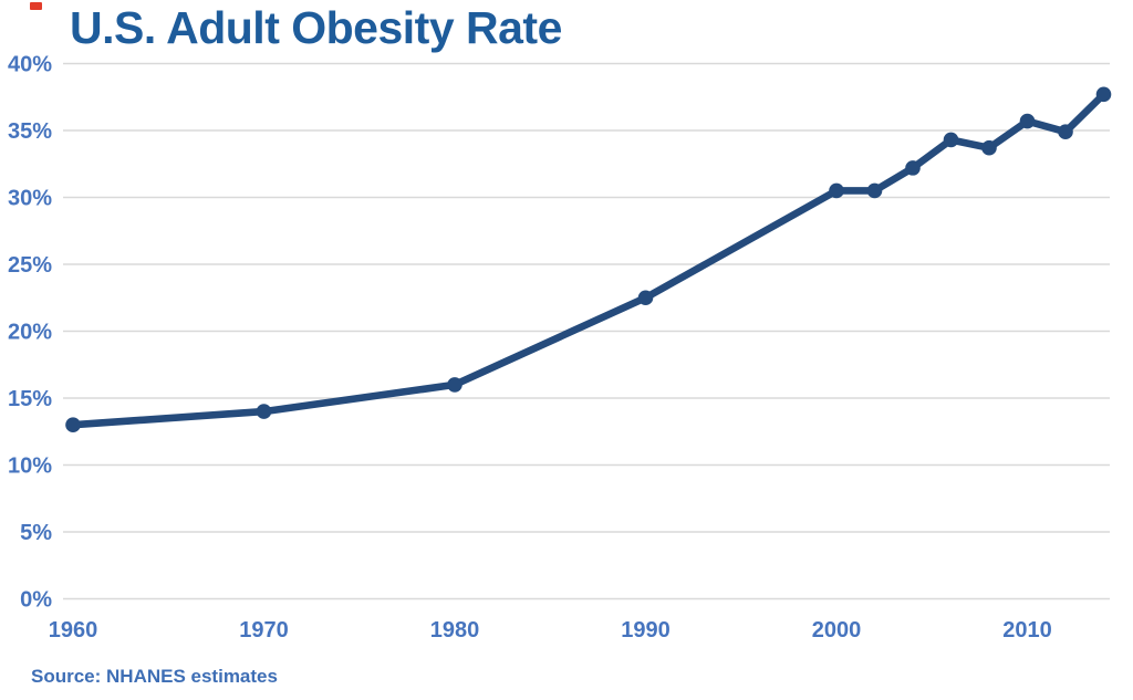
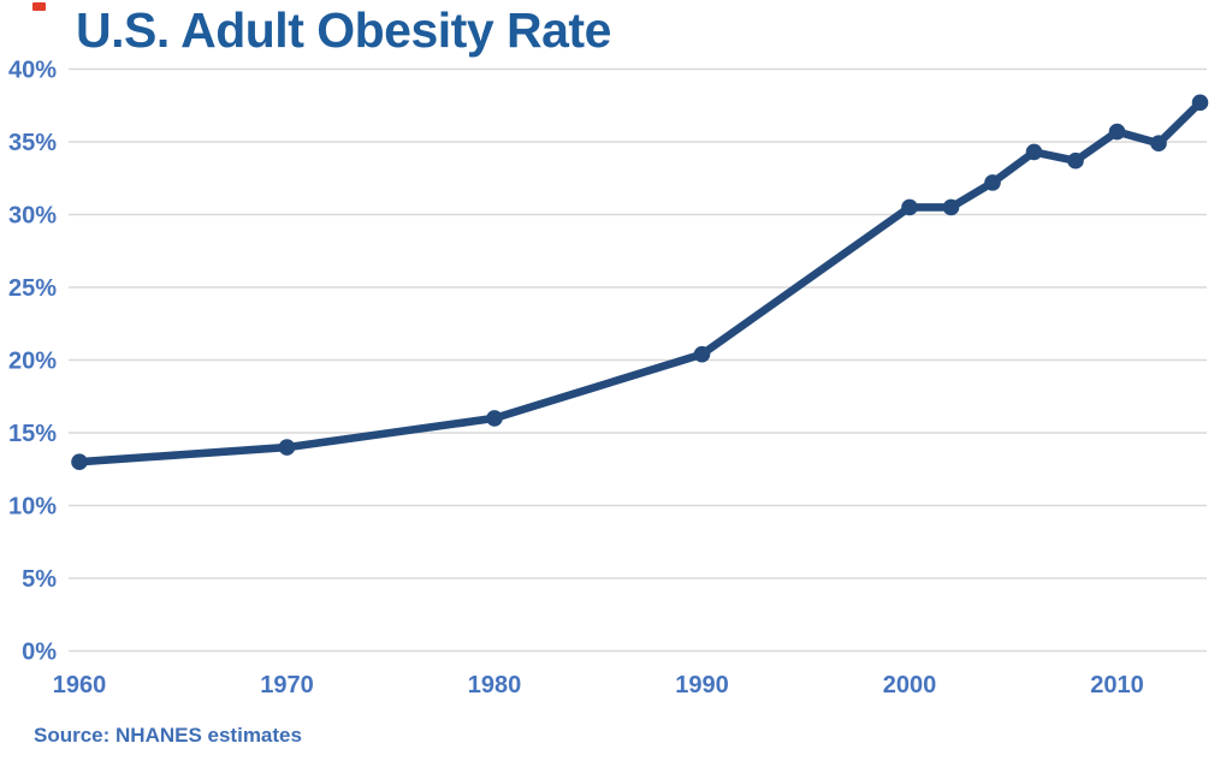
1990: 22.5% -> 20.4%
